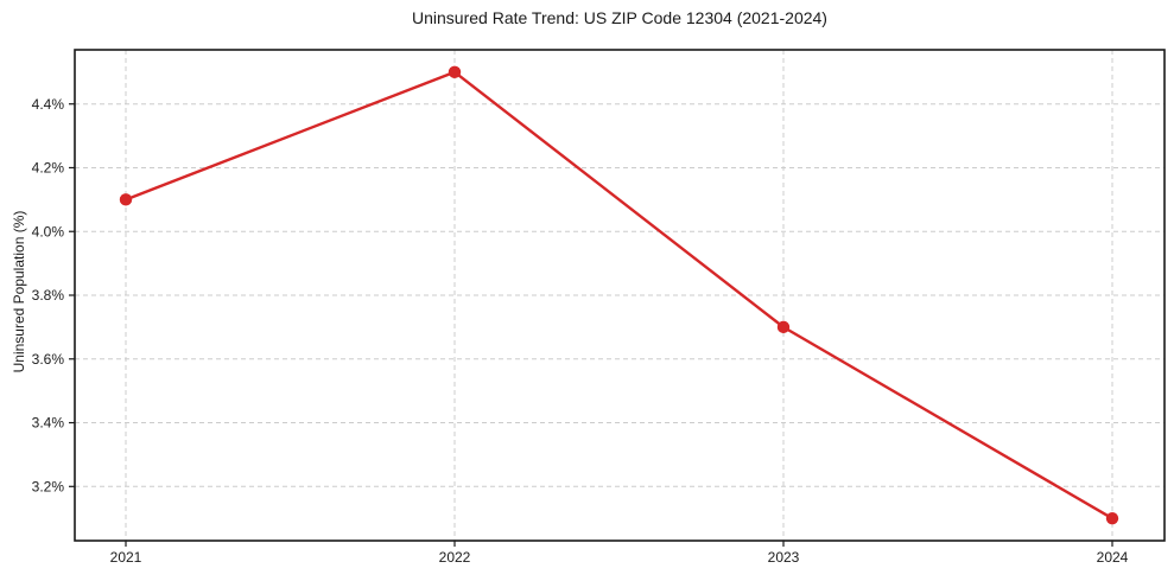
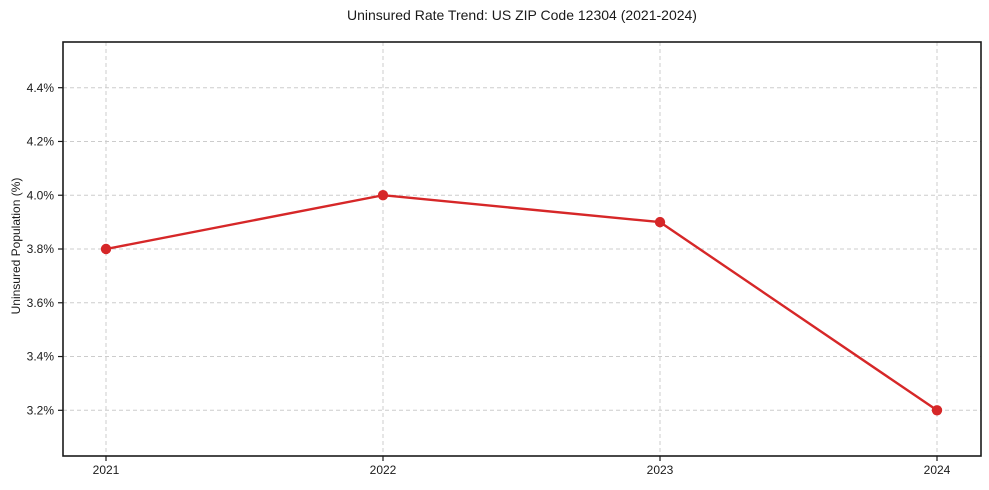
2021: 4.1% -> 3.8%
2022: 4.5% -> 4.0%
2023: 3.7% -> 3.9%
2024: 3.1% -> 3.2%
